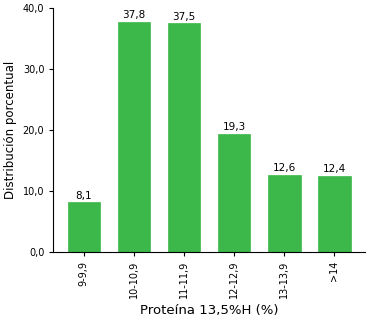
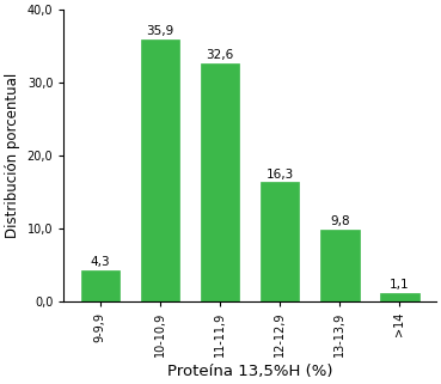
9-9,9: 8,1 -> 4,3
10-10,9: 37,8 -> 35,9
11-11,9: 37,5 -> 32,6
12-12,9: 19,3 -> 16,3
13-13,9: 12,6 -> 9,8
>14: 12,4 -> 1,1
